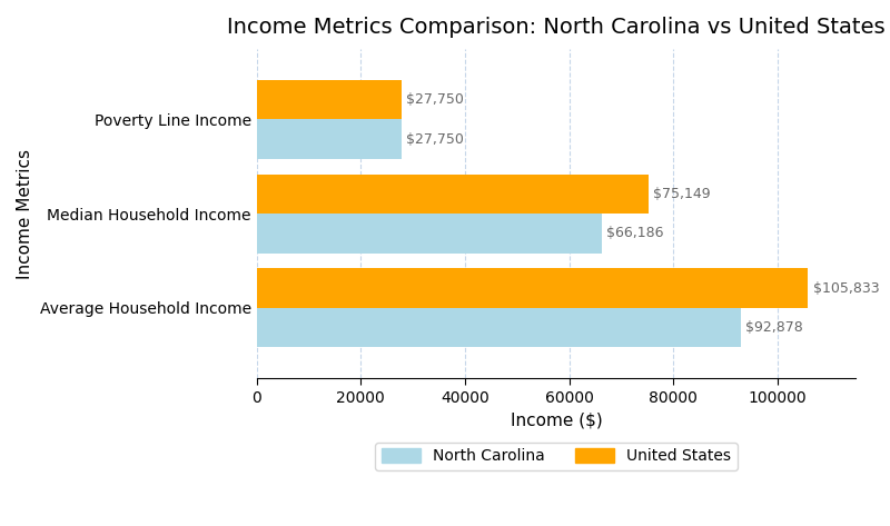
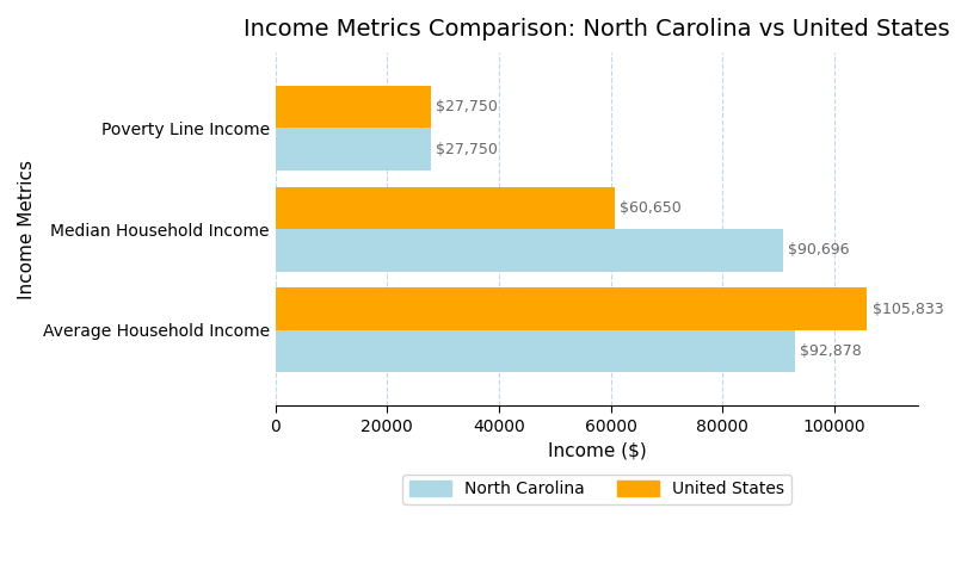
United States/Median Household Income: $75,149 -> $60,650
North Carolina/Median Household Income: $66,186 -> $90,696
